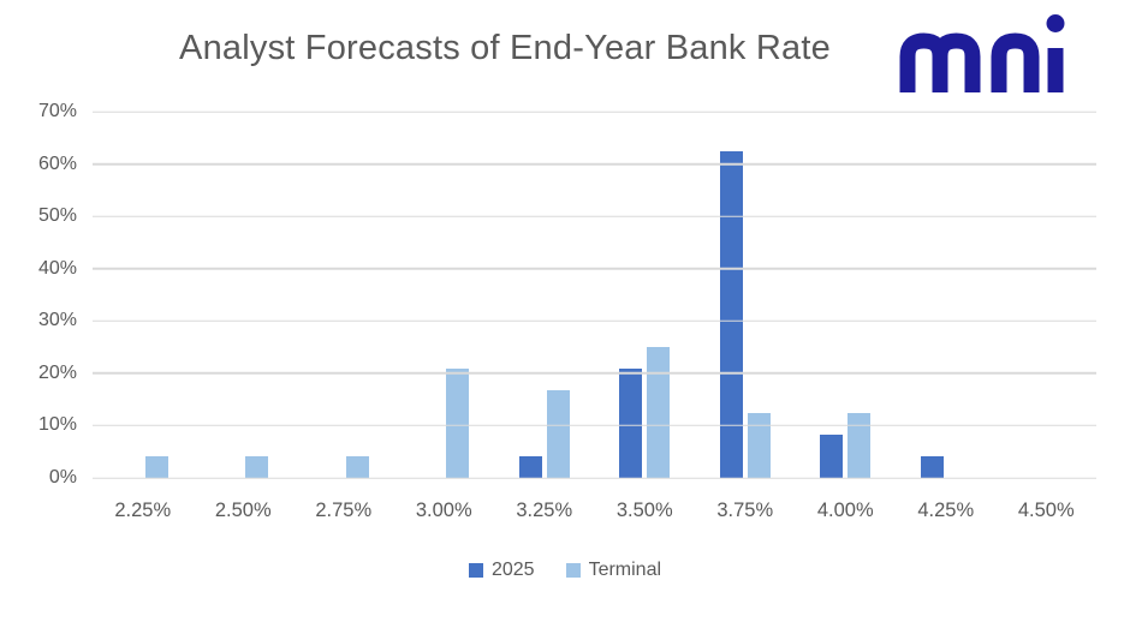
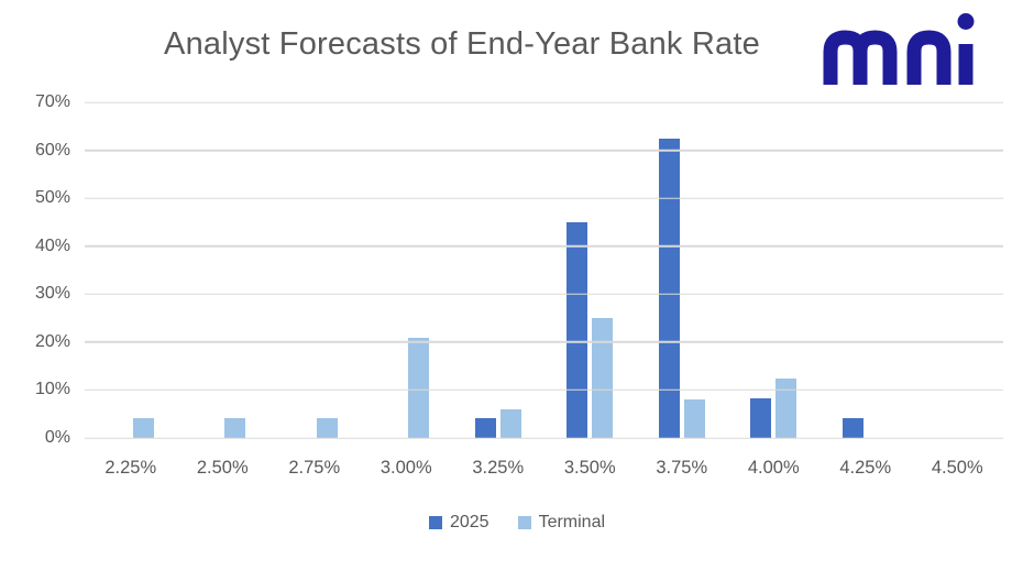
Terminal/3.25%: 17% -> 6%
2025/3.50%: 21% -> 45%
Terminal/3.75%: 12% -> 8%
